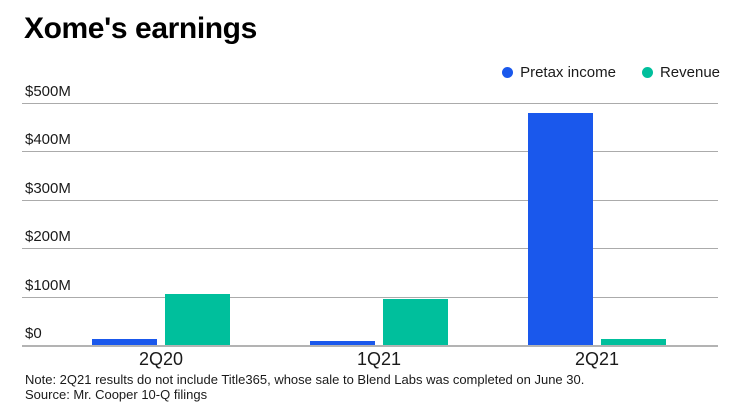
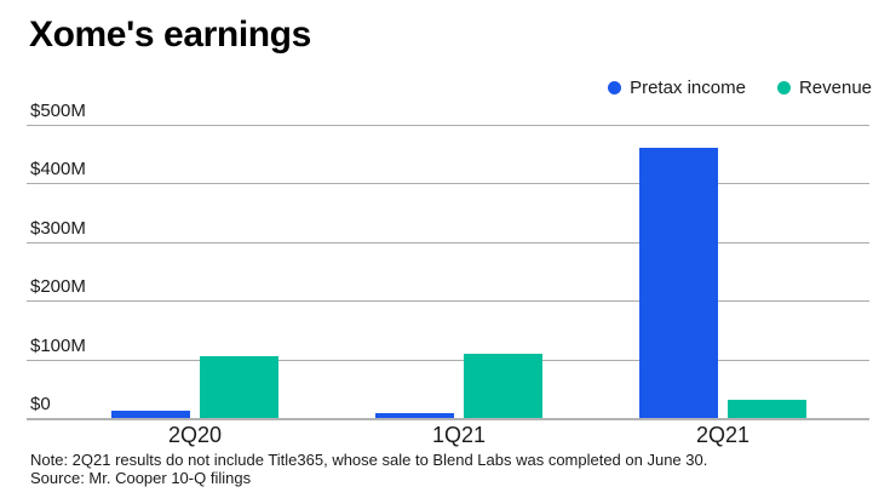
Revenue/1Q21: $100M -> $110M
Pretax income/2Q21: $480M -> $460M
Revenue/2Q21: $10M -> $30M
